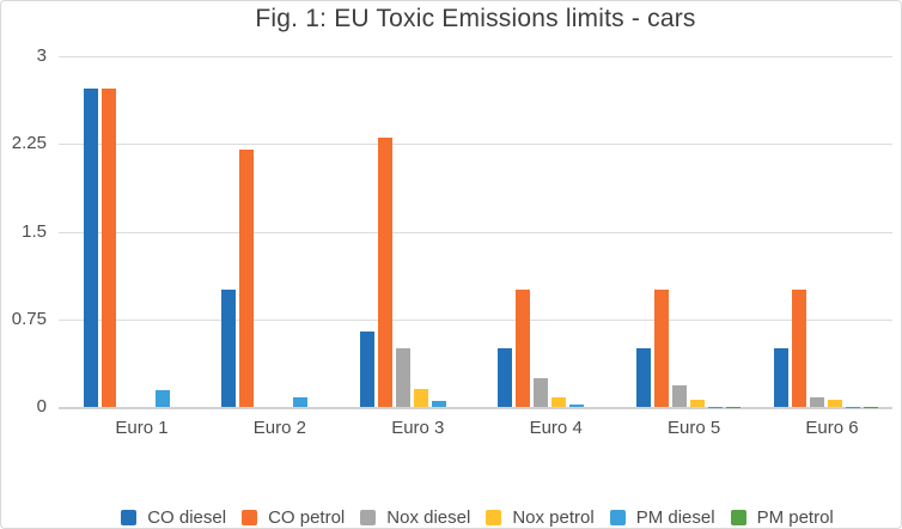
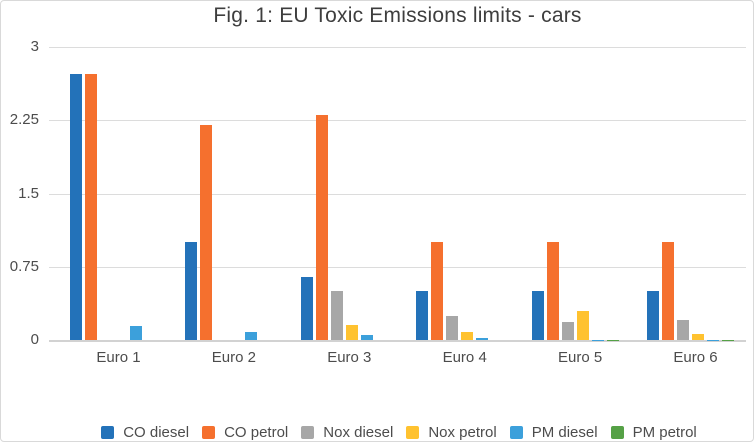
Nox petrol/Euro 5: 0.1 -> 0.3
Nox diesel/Euro 6: 0.1 -> 0.2
